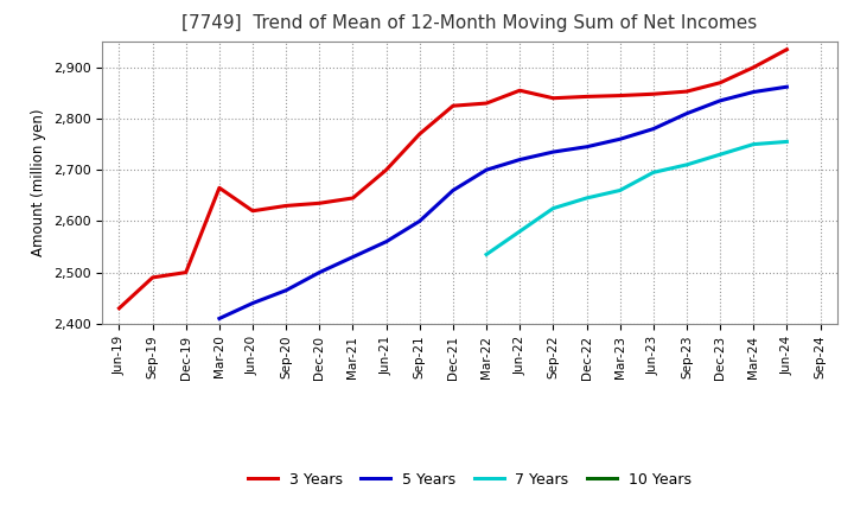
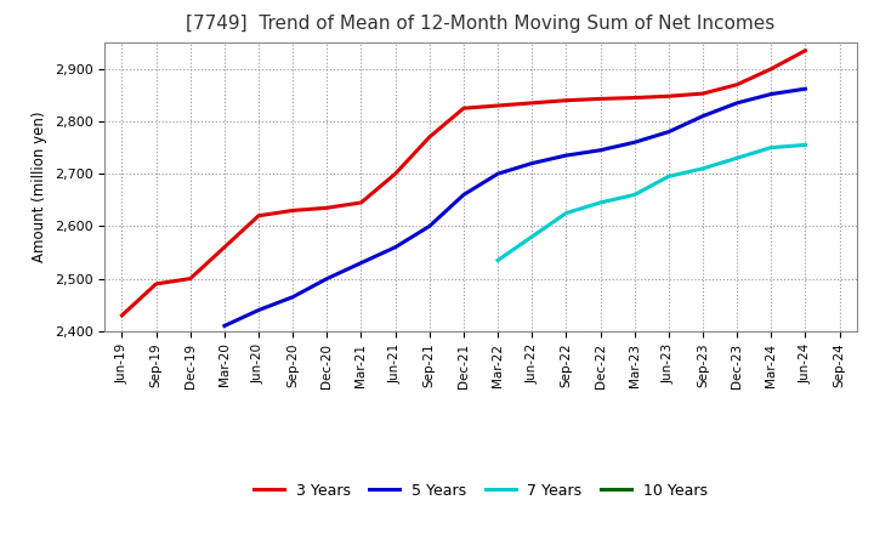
3 Years/Mar-20: 2,665 -> 2,560
3 Years/Jun-22: 2,855 -> 2,835
